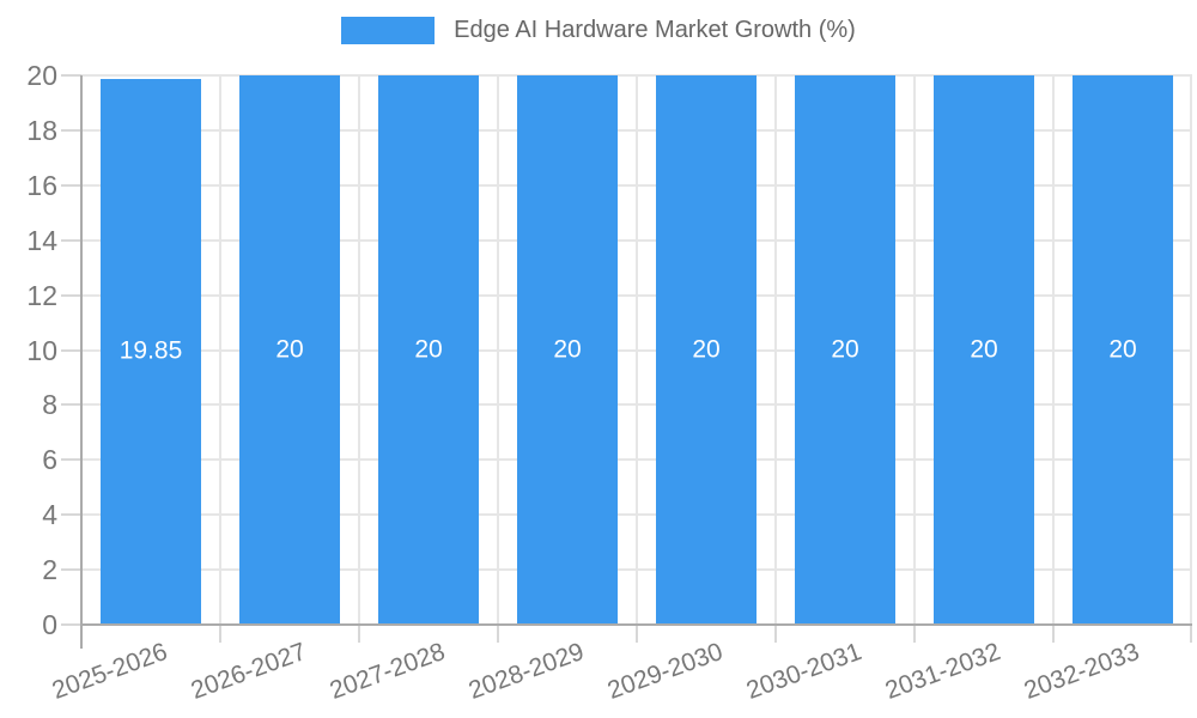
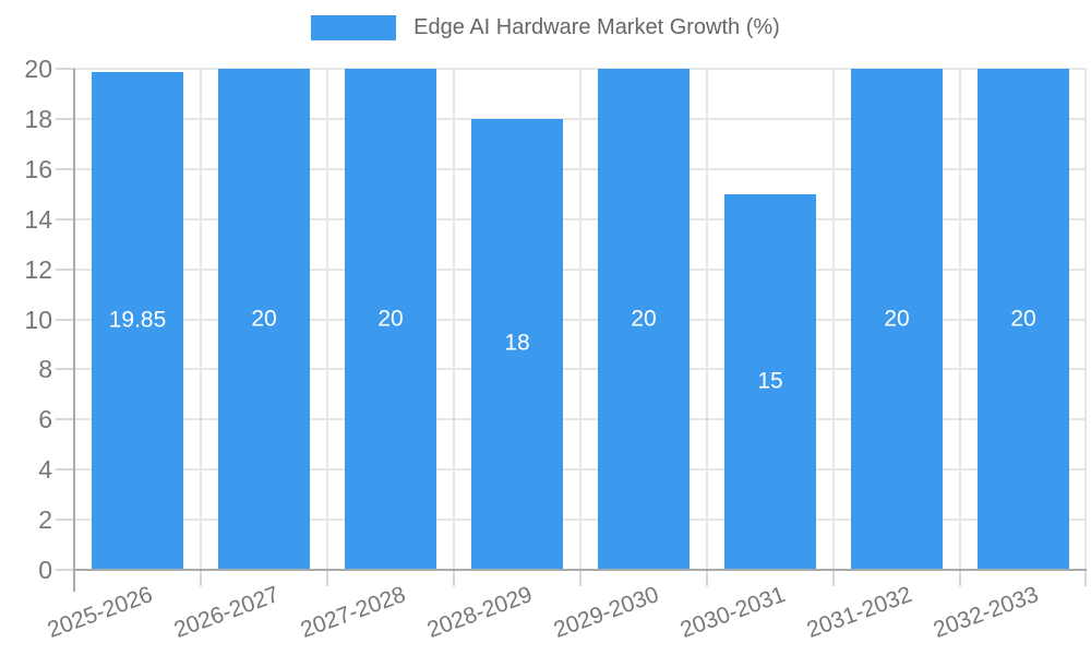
2028-2029: 20 -> 18
2030-2031: 20 -> 15
